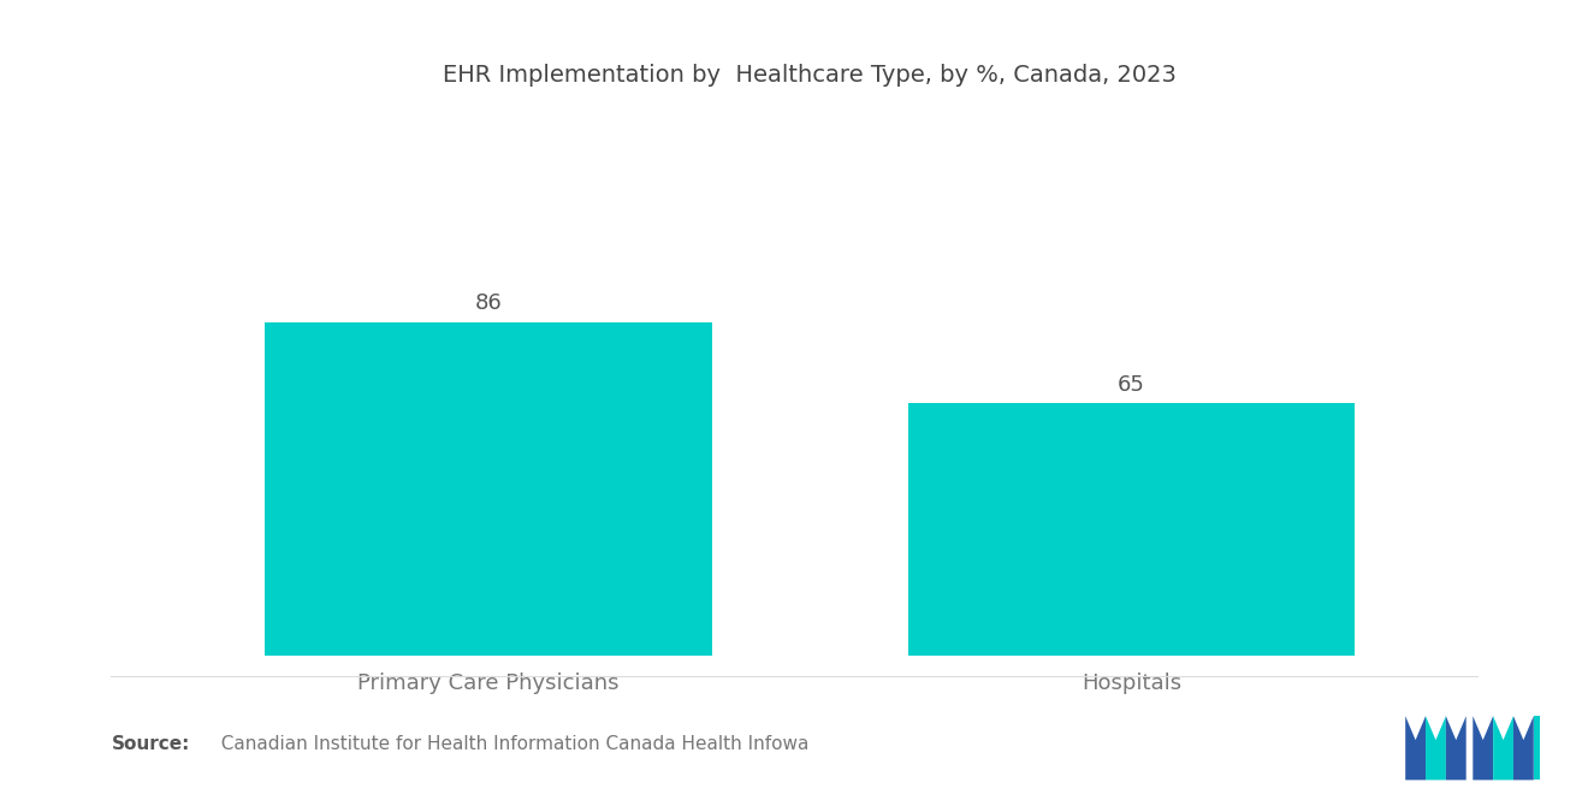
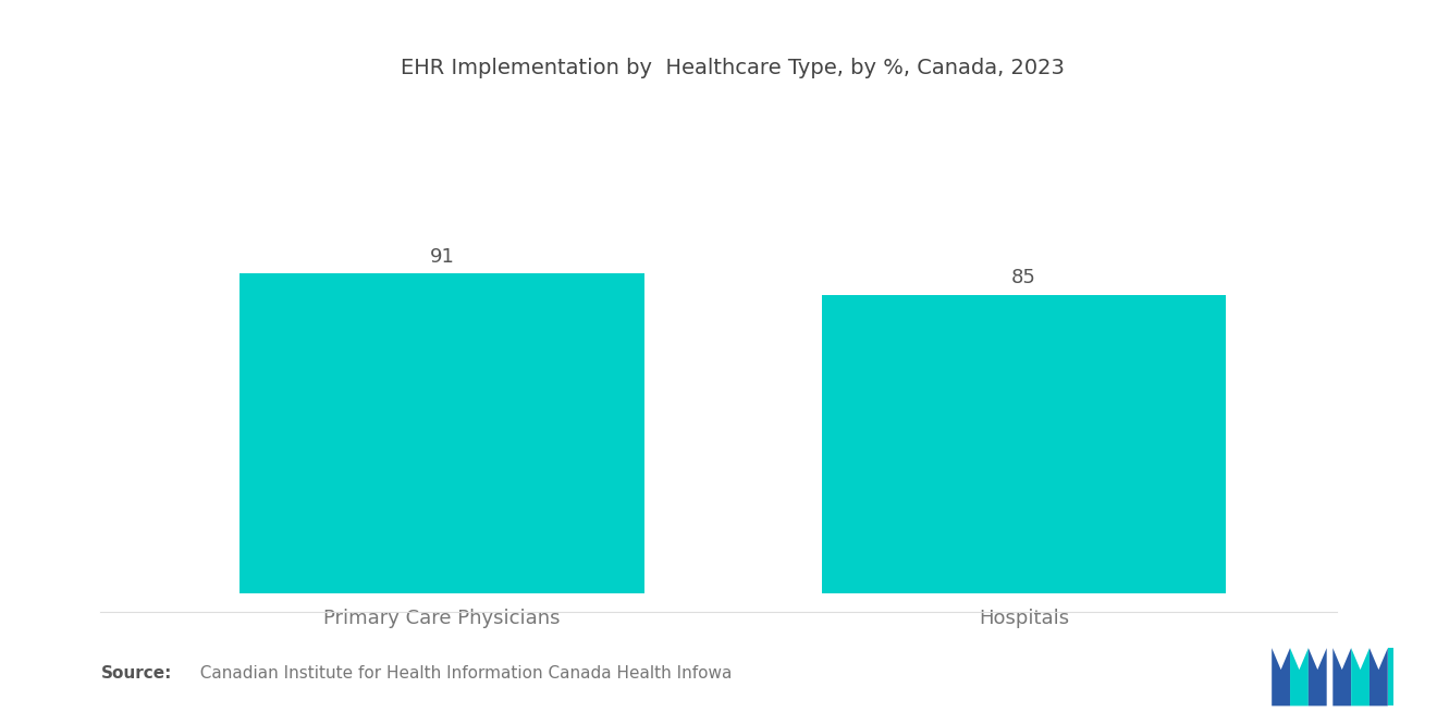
Primary Care Physicians: 86 -> 91
Hospitals: 65 -> 85
